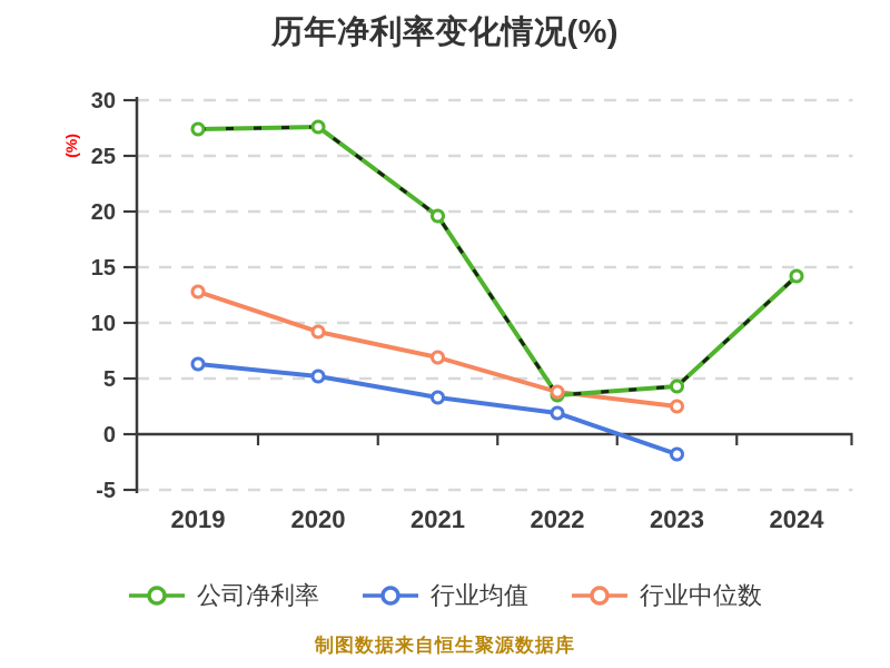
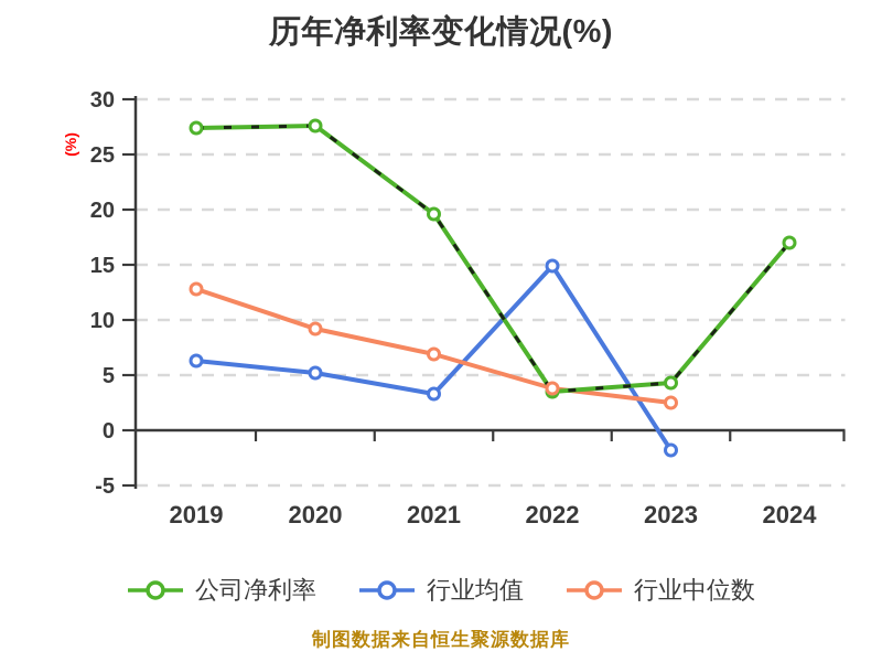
行业均值/2022: 1.9 -> 14.9
公司净利率/2024: 14.2 -> 17.0
